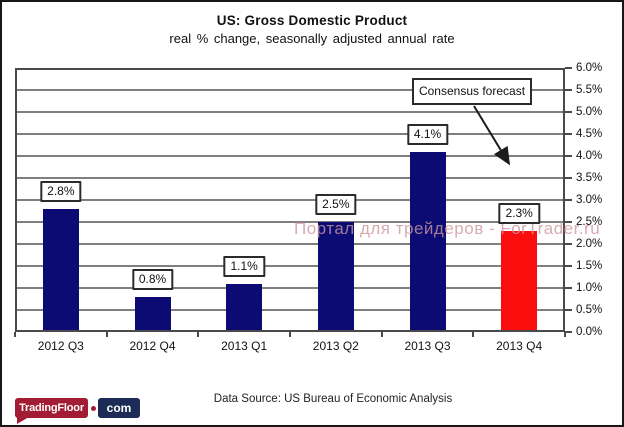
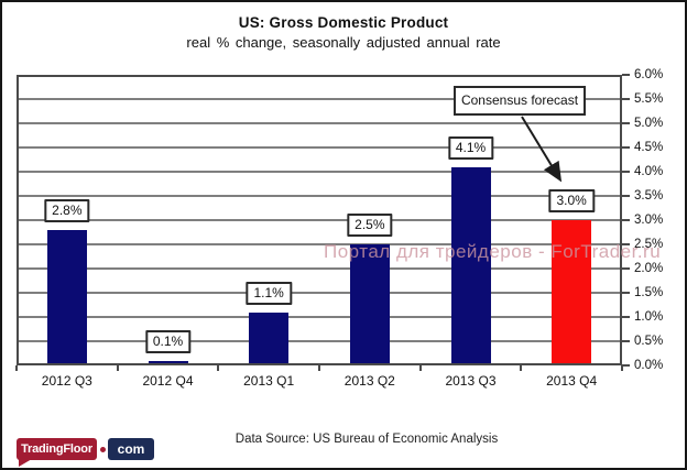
2012 Q4: 0.8% -> 0.1%
2013 Q4: 2.3% -> 3.0%
